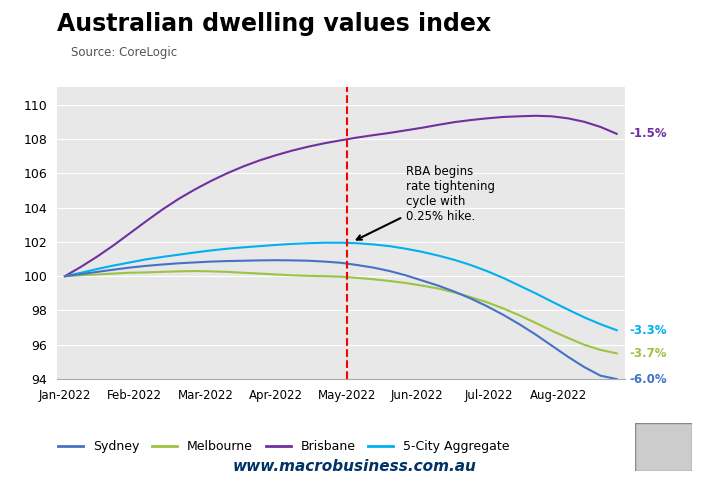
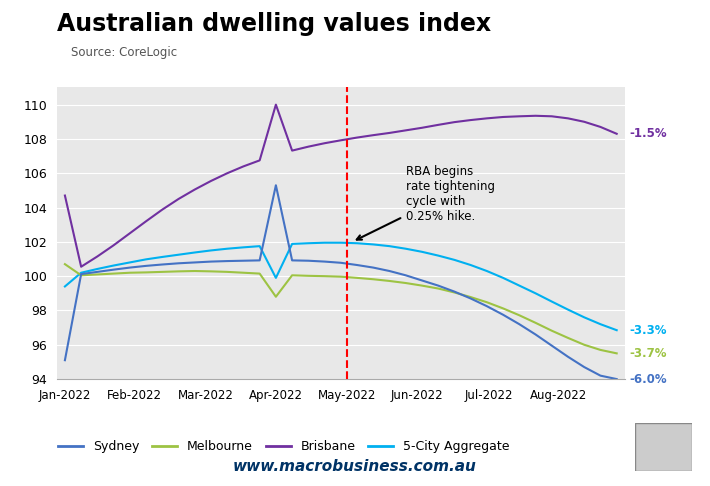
Sydney/Jan-2022: 100.0 -> 95.1
Melbourne/Jan-2022: 100.0 -> 100.7
Brisbane/Jan-2022: 100.0 -> 104.7
5-City Aggregate/Jan-2022: 100.0 -> 99.4
Sydney/Apr-2022: 100.9 -> 105.3
Melbourne/Apr-2022: 100.1 -> 98.8
Brisbane/Apr-2022: 107.0 -> 110.0
5-City Aggregate/Apr-2022: 101.8 -> 99.9
